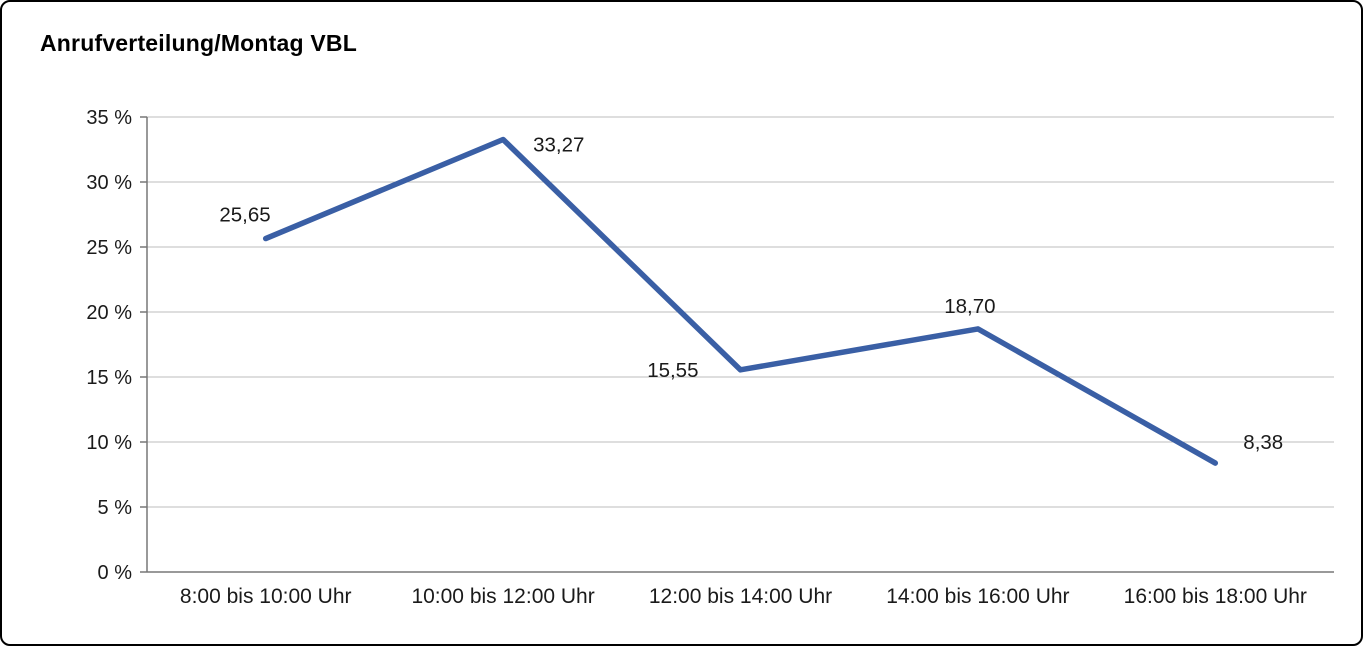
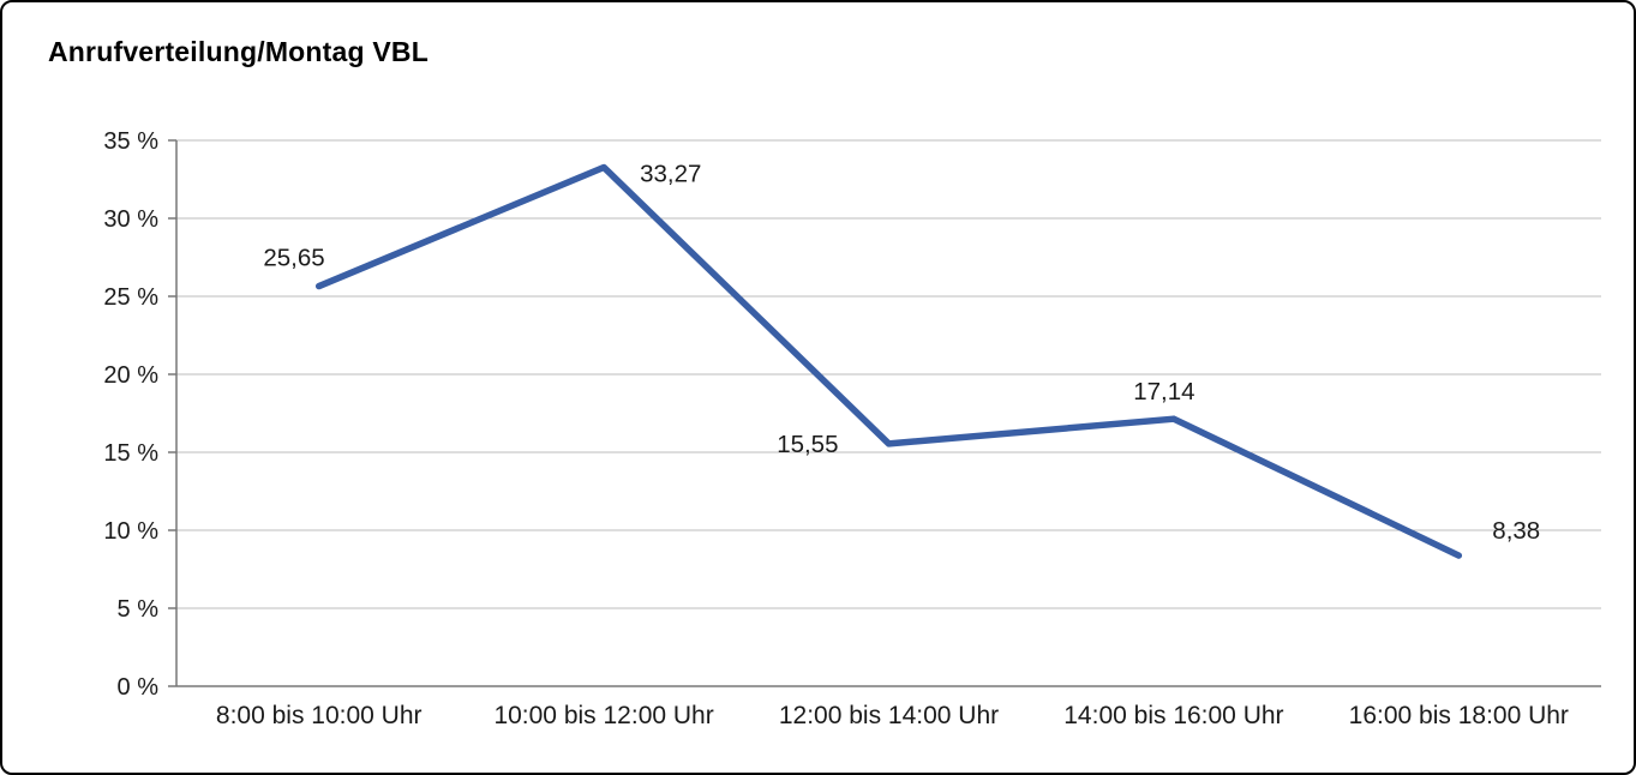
14:00 bis 16:00 Uhr: 18,70 -> 17,14
